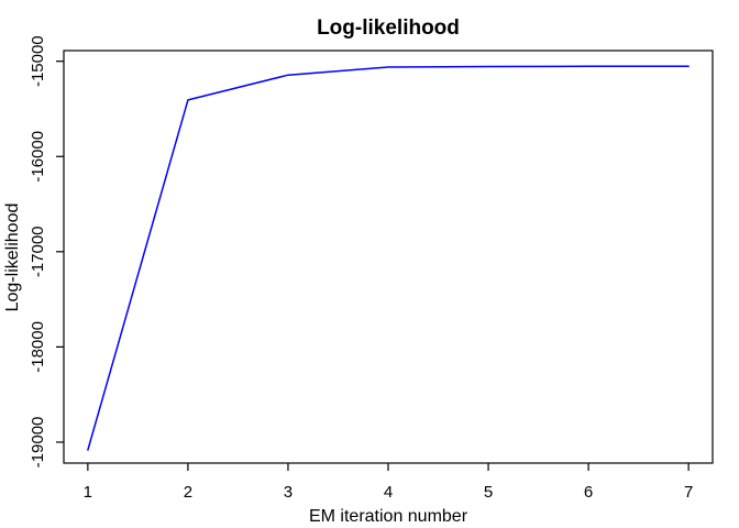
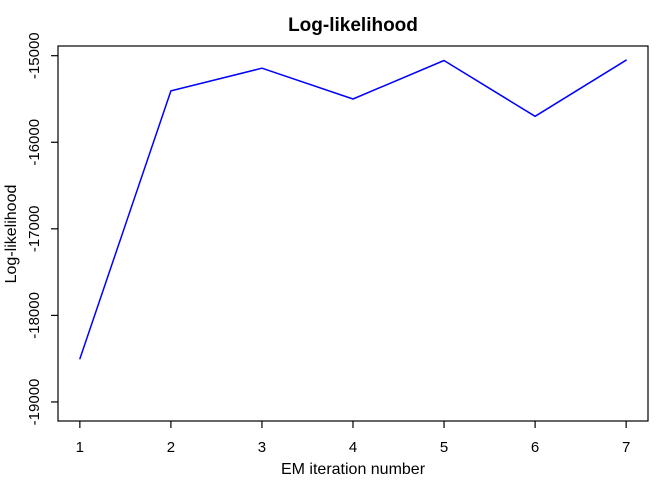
1: -19100 -> -18500
4: -15100 -> -15500
6: -15100 -> -15700
